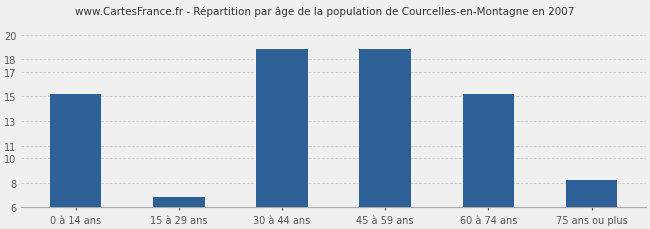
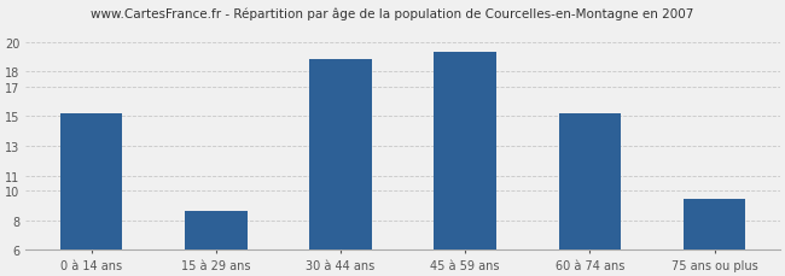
15 à 29 ans: 6.8 -> 8.6
45 à 59 ans: 18.9 -> 19.3
75 ans ou plus: 8.2 -> 9.4
